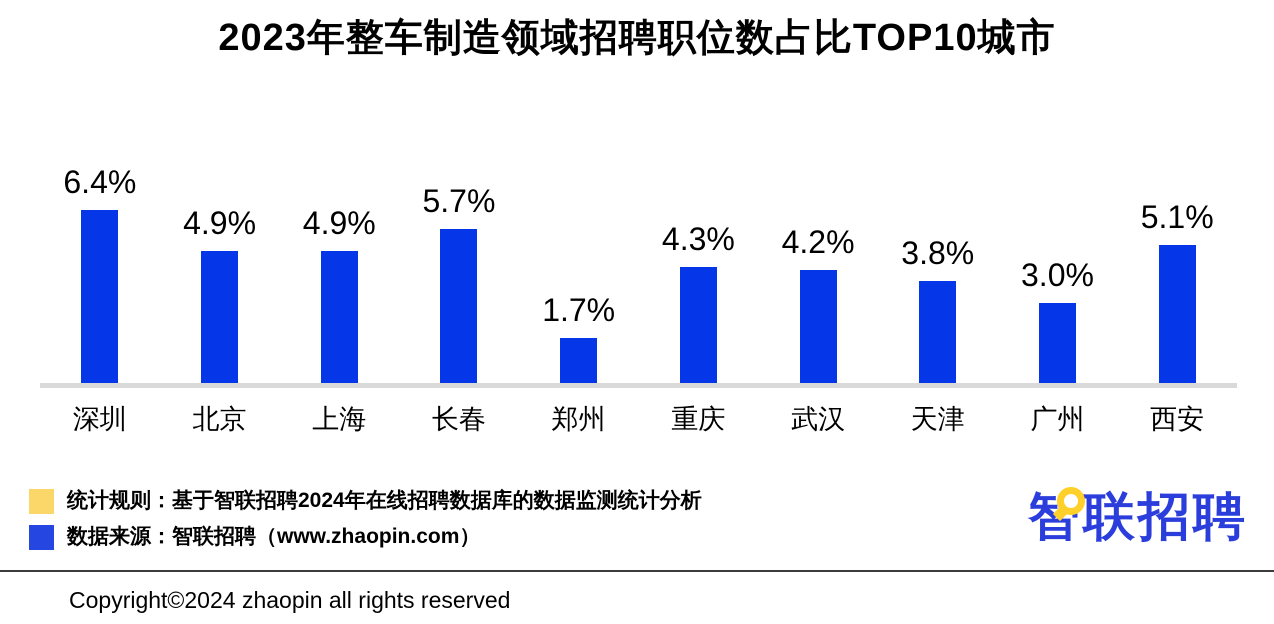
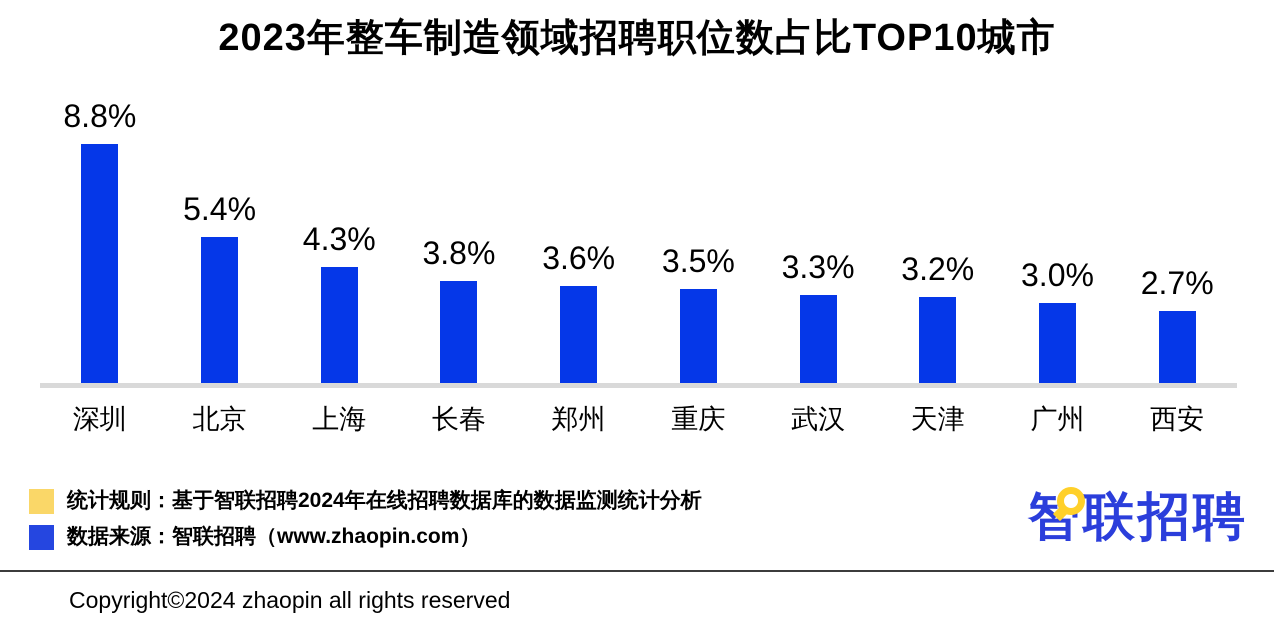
深圳: 6.4% -> 8.8%
北京: 4.9% -> 5.4%
上海: 4.9% -> 4.3%
长春: 5.7% -> 3.8%
郑州: 1.7% -> 3.6%
重庆: 4.3% -> 3.5%
武汉: 4.2% -> 3.3%
天津: 3.8% -> 3.2%
西安: 5.1% -> 2.7%
